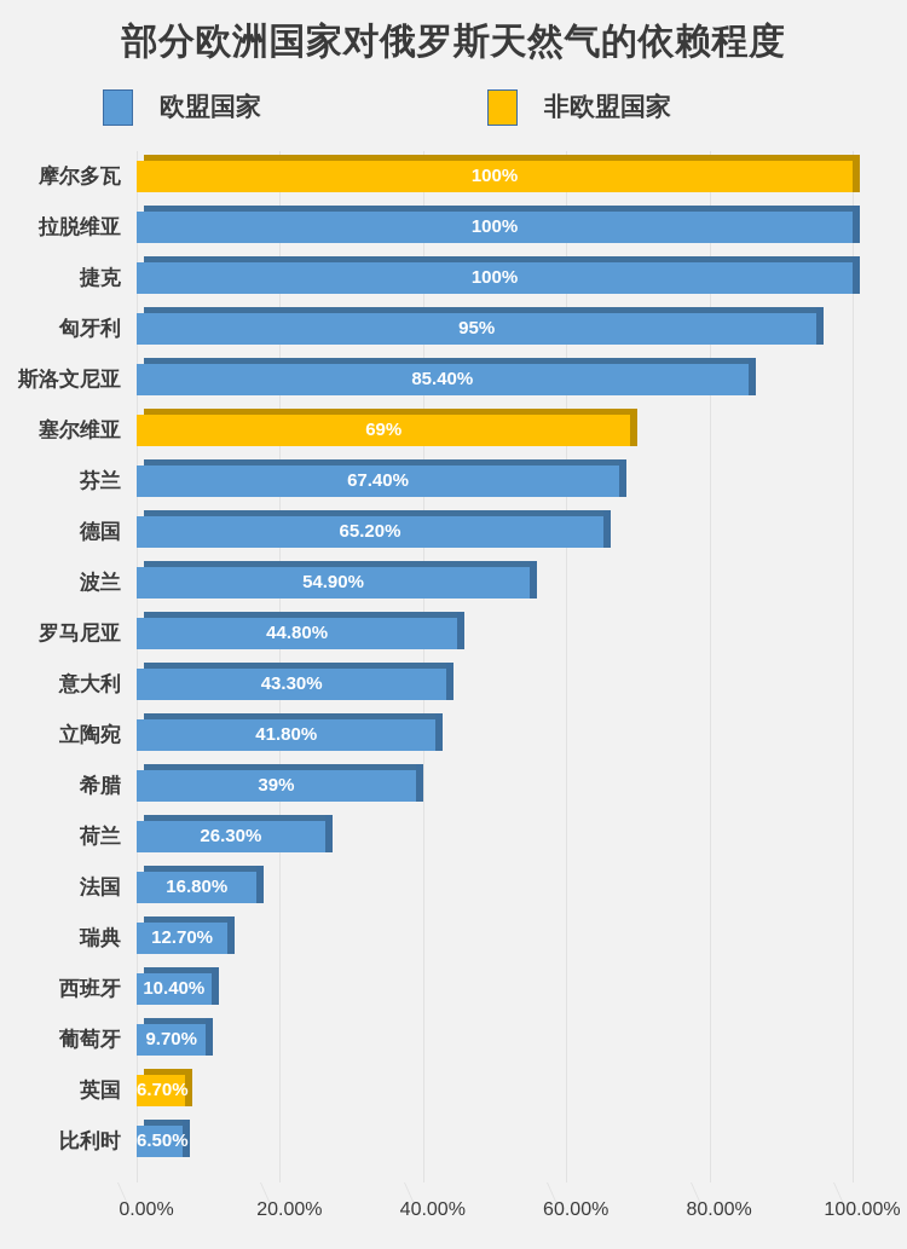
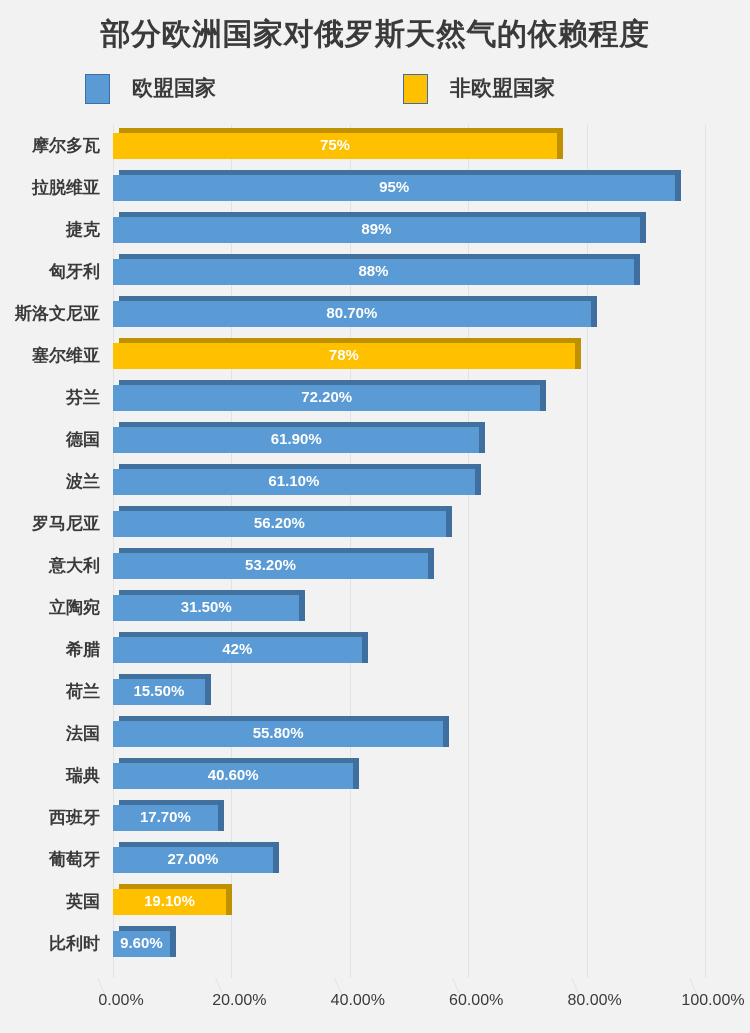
摩尔多瓦: 100% -> 75%
拉脱维亚: 100% -> 95%
捷克: 100% -> 89%
匈牙利: 95% -> 88%
斯洛文尼亚: 85.40% -> 80.70%
塞尔维亚: 69% -> 78%
芬兰: 67.40% -> 72.20%
德国: 65.20% -> 61.90%
波兰: 54.90% -> 61.10%
罗马尼亚: 44.80% -> 56.20%
意大利: 43.30% -> 53.20%
立陶宛: 41.80% -> 31.50%
希腊: 39% -> 42%
荷兰: 26.30% -> 15.50%
法国: 16.80% -> 55.80%
瑞典: 12.70% -> 40.60%
西班牙: 10.40% -> 17.70%
葡萄牙: 9.70% -> 27.00%
英国: 6.70% -> 19.10%
比利时: 6.50% -> 9.60%
